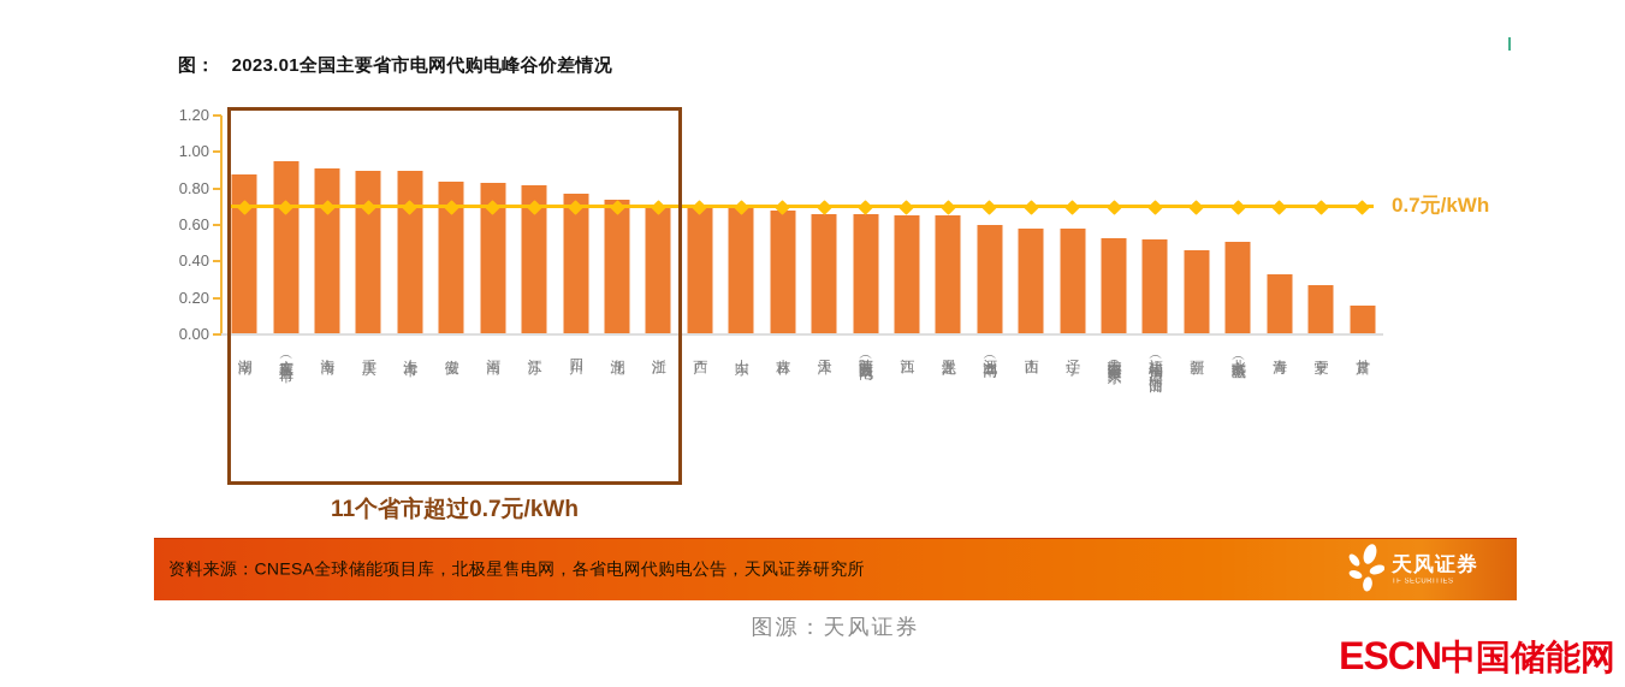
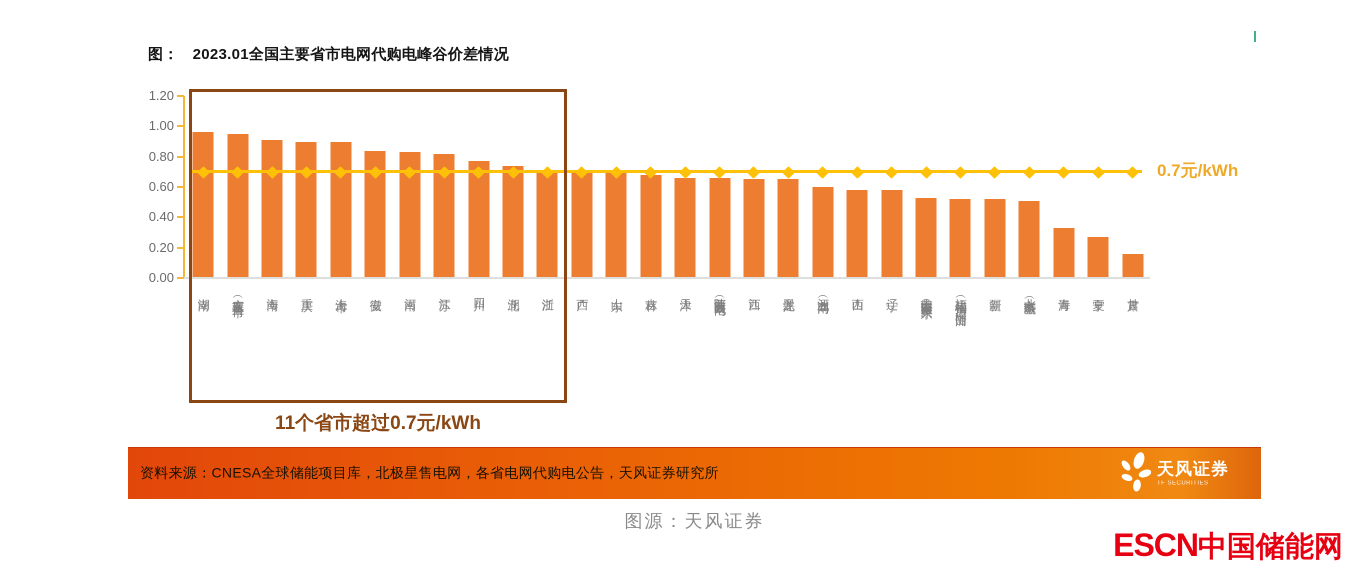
湖南: 0.88 -> 0.96
新疆: 0.46 -> 0.52
